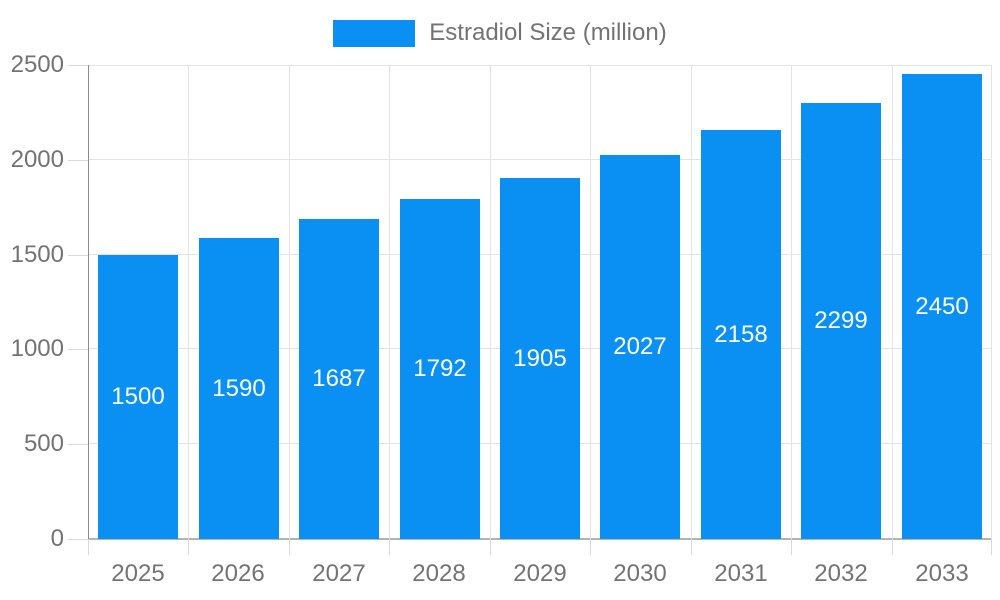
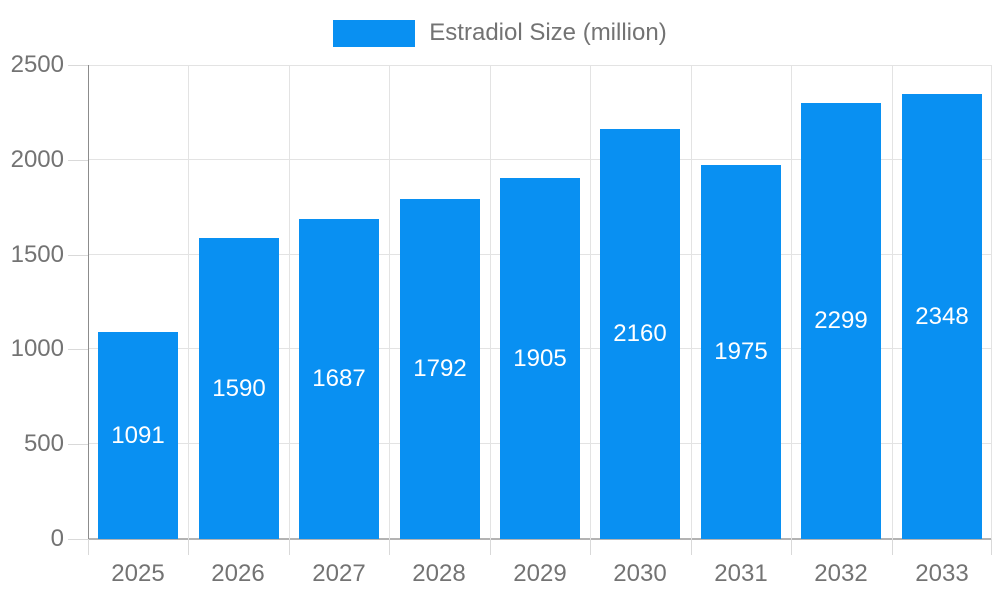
2025: 1500 -> 1091
2030: 2027 -> 2160
2031: 2158 -> 1975
2033: 2450 -> 2348
